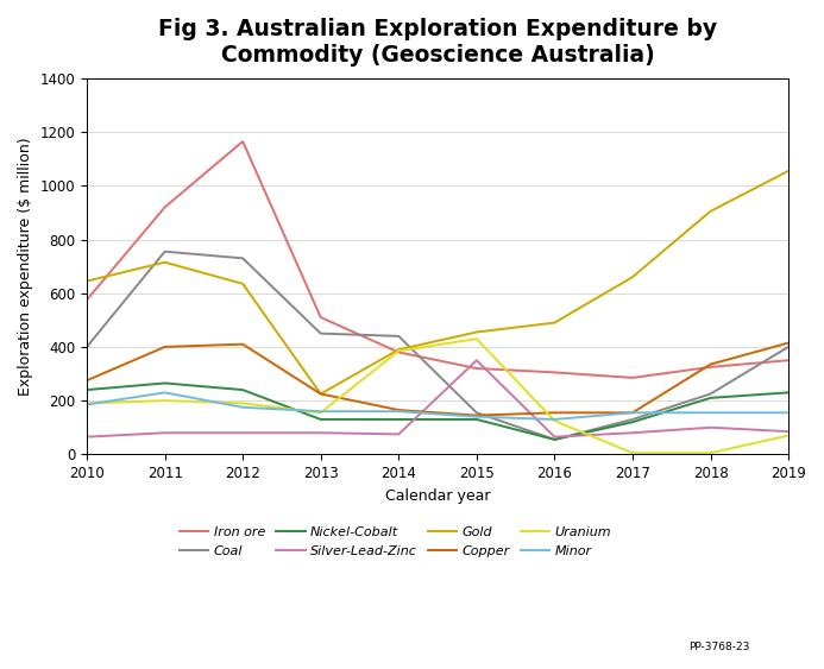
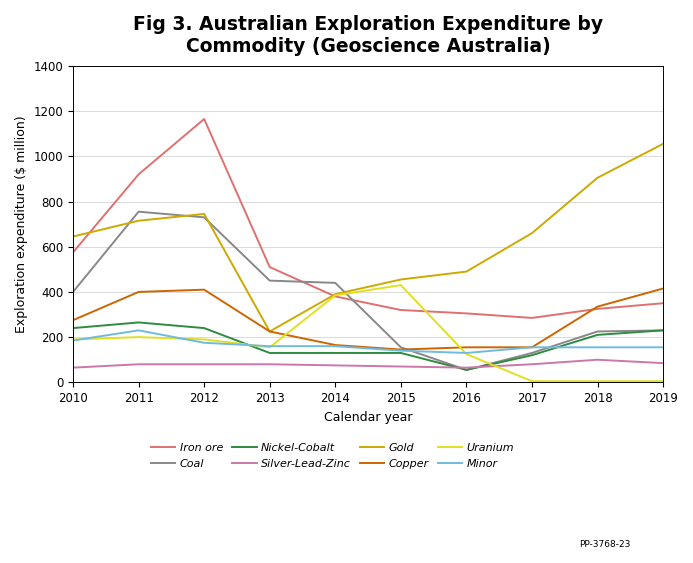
Gold/2012: 635 -> 745
Silver-Lead-Zinc/2015: 350 -> 70
Coal/2019: 400 -> 230
Uranium/2019: 70 -> 5
